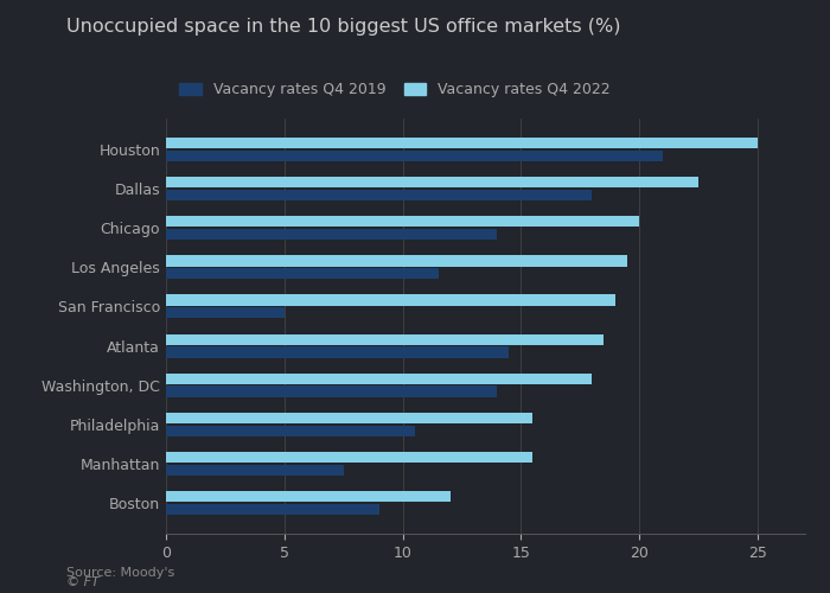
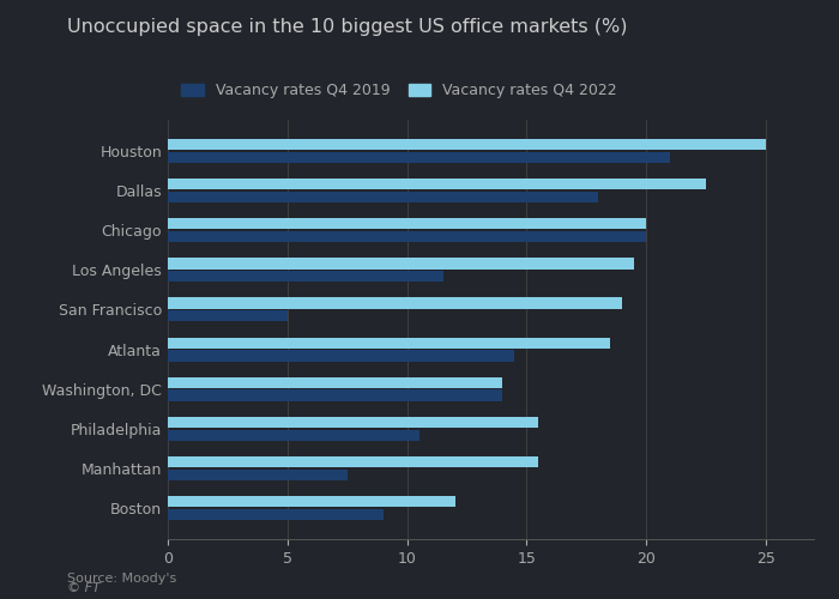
Vacancy rates Q4 2019/Chicago: 14.0 -> 20.0
Vacancy rates Q4 2022/Washington, DC: 18.0 -> 14.0
